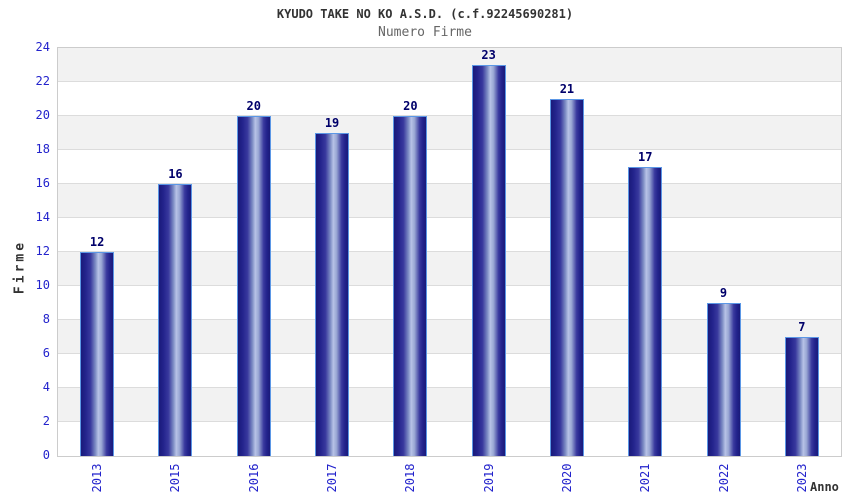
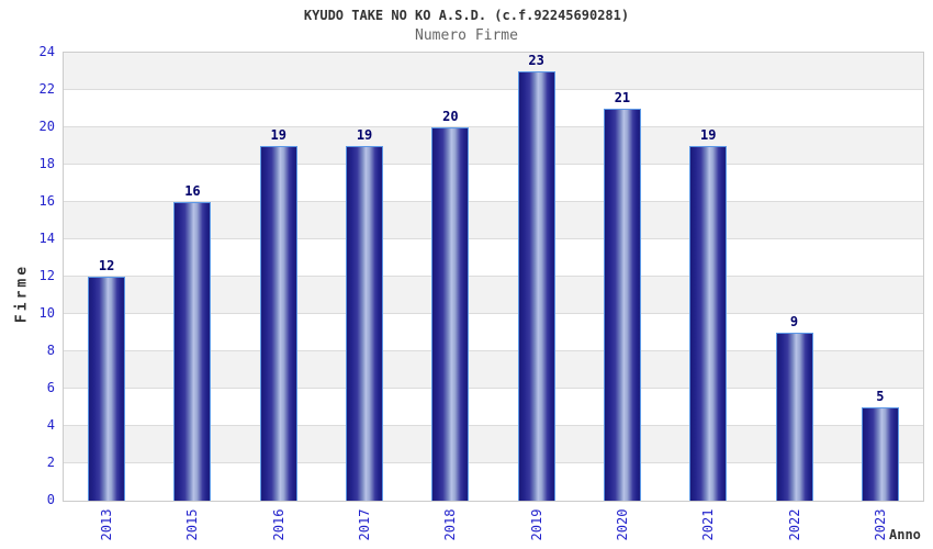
2016: 20 -> 19
2021: 17 -> 19
2023: 7 -> 5
